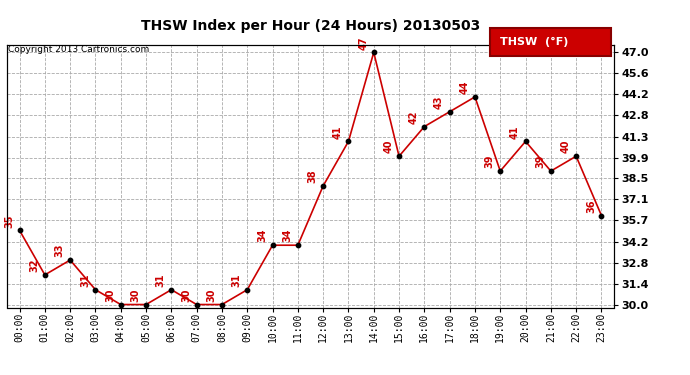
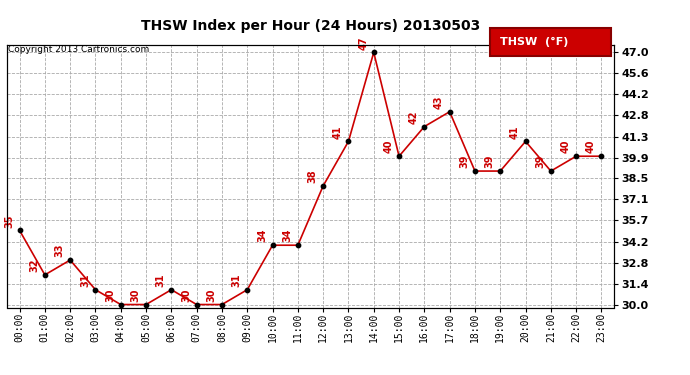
18:00: 44 -> 39
23:00: 36 -> 40
